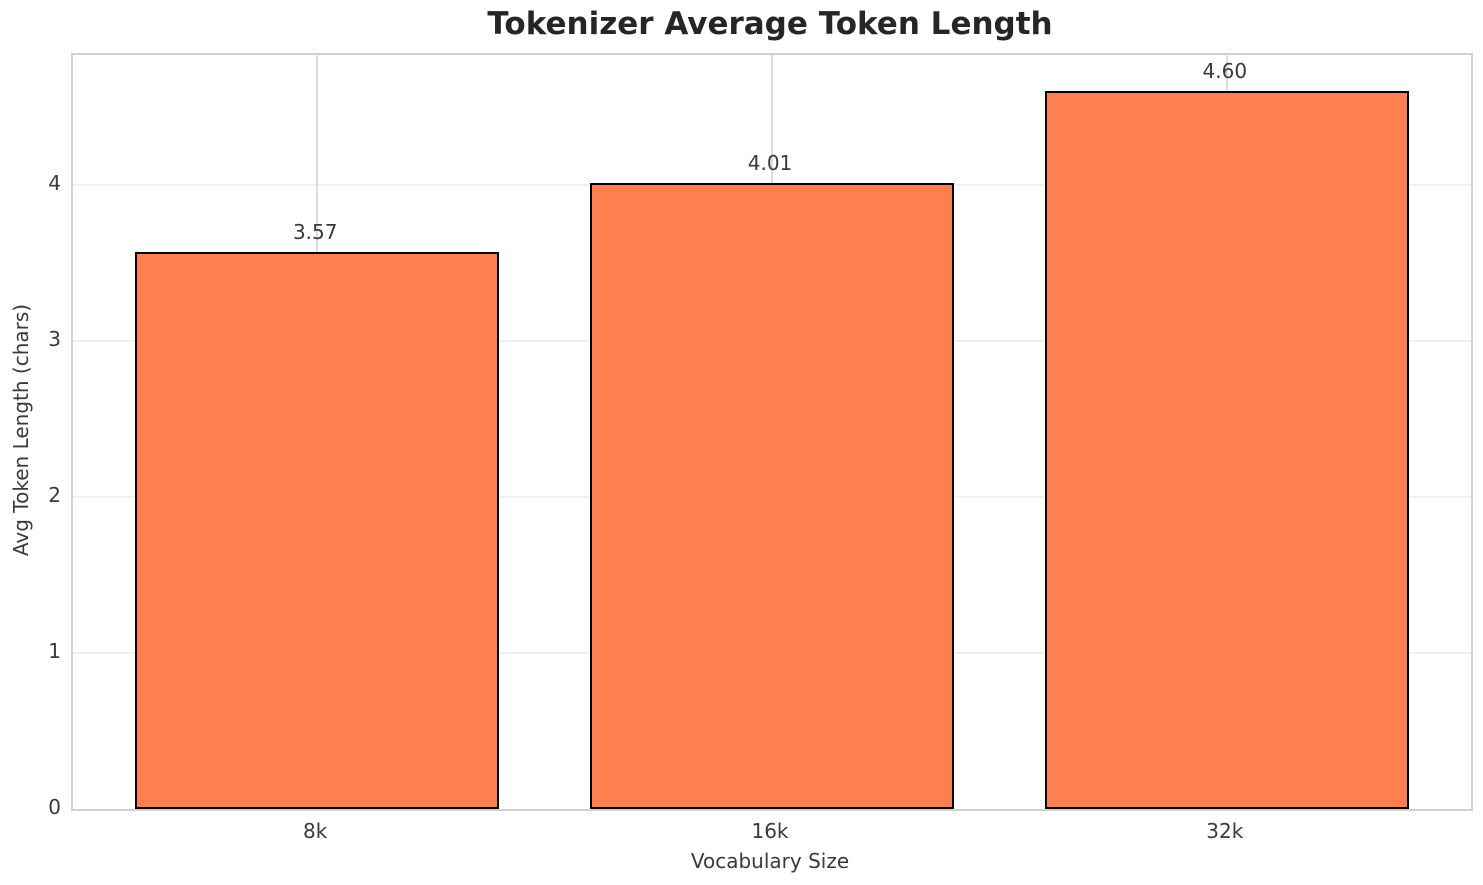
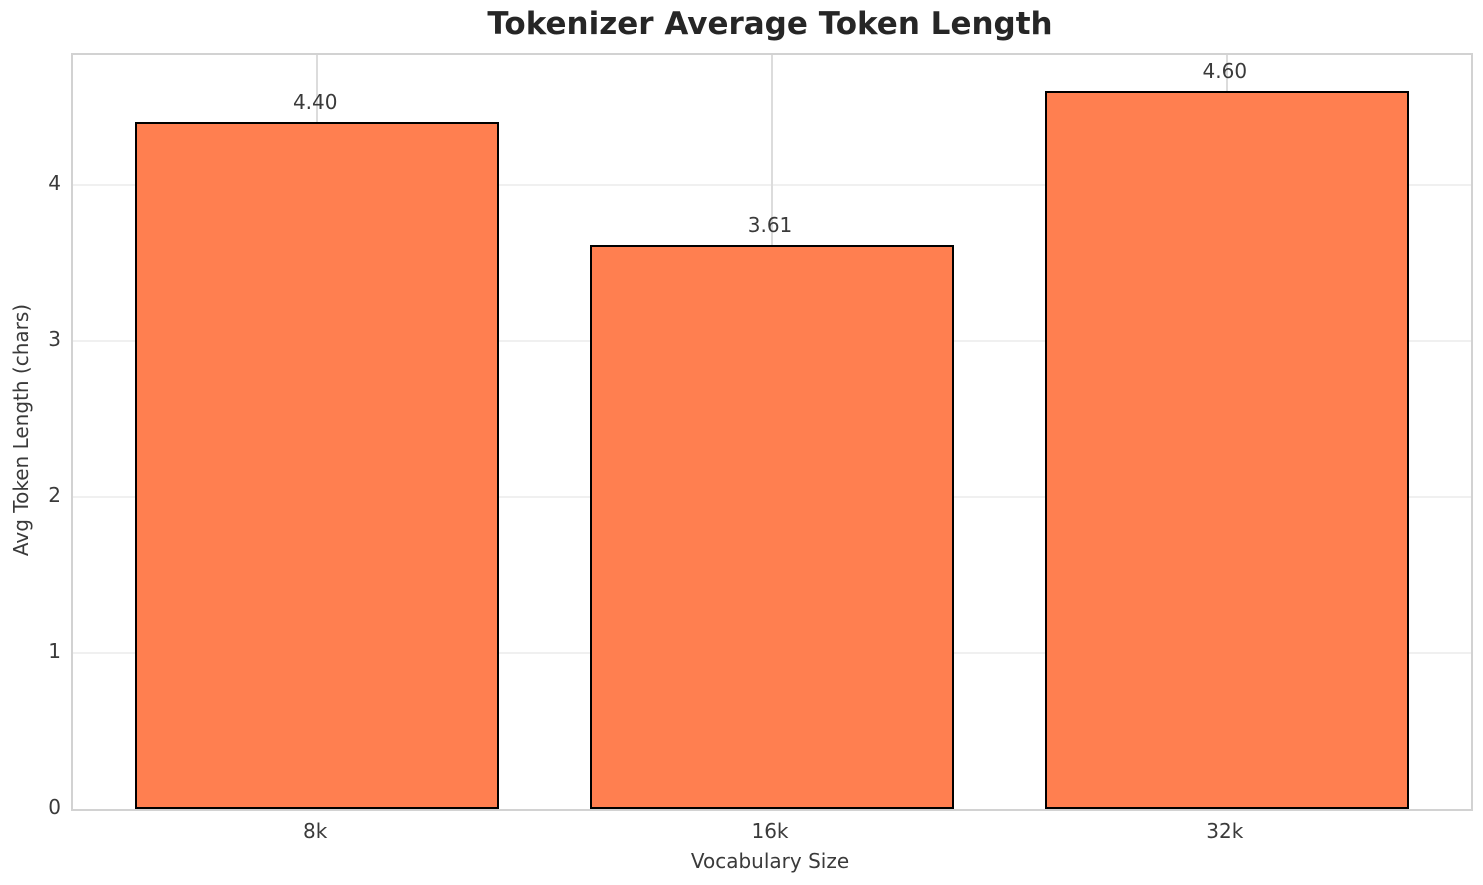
8k: 3.57 -> 4.40
16k: 4.01 -> 3.61
